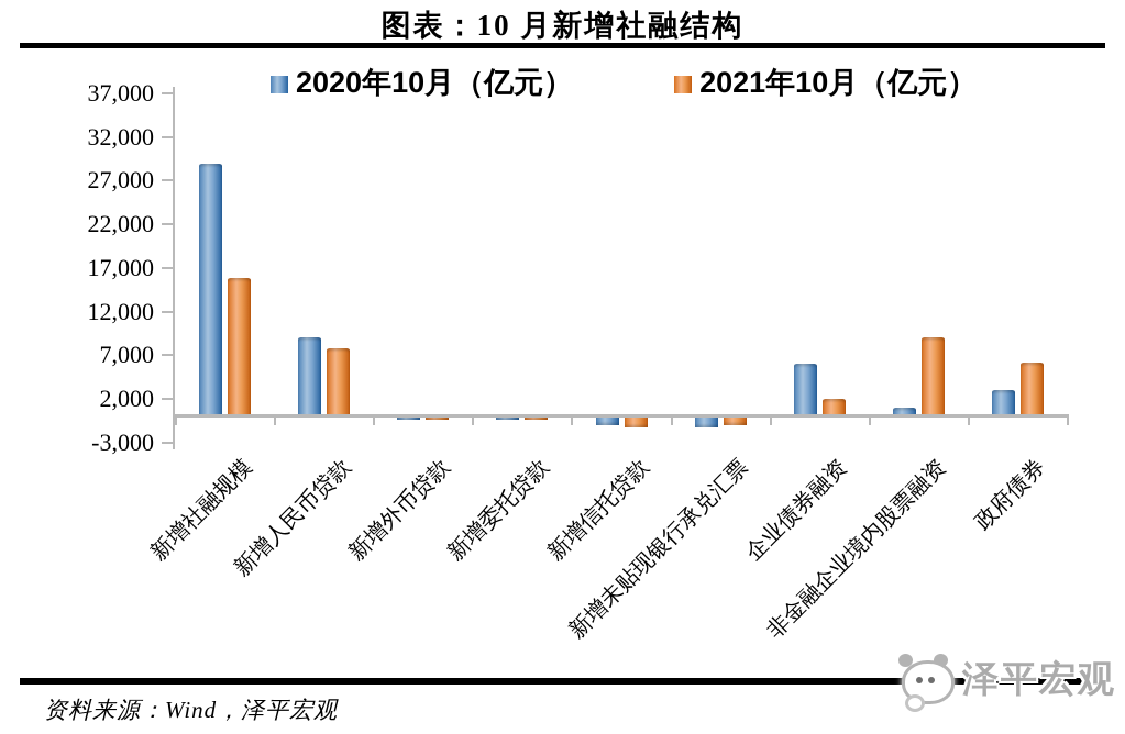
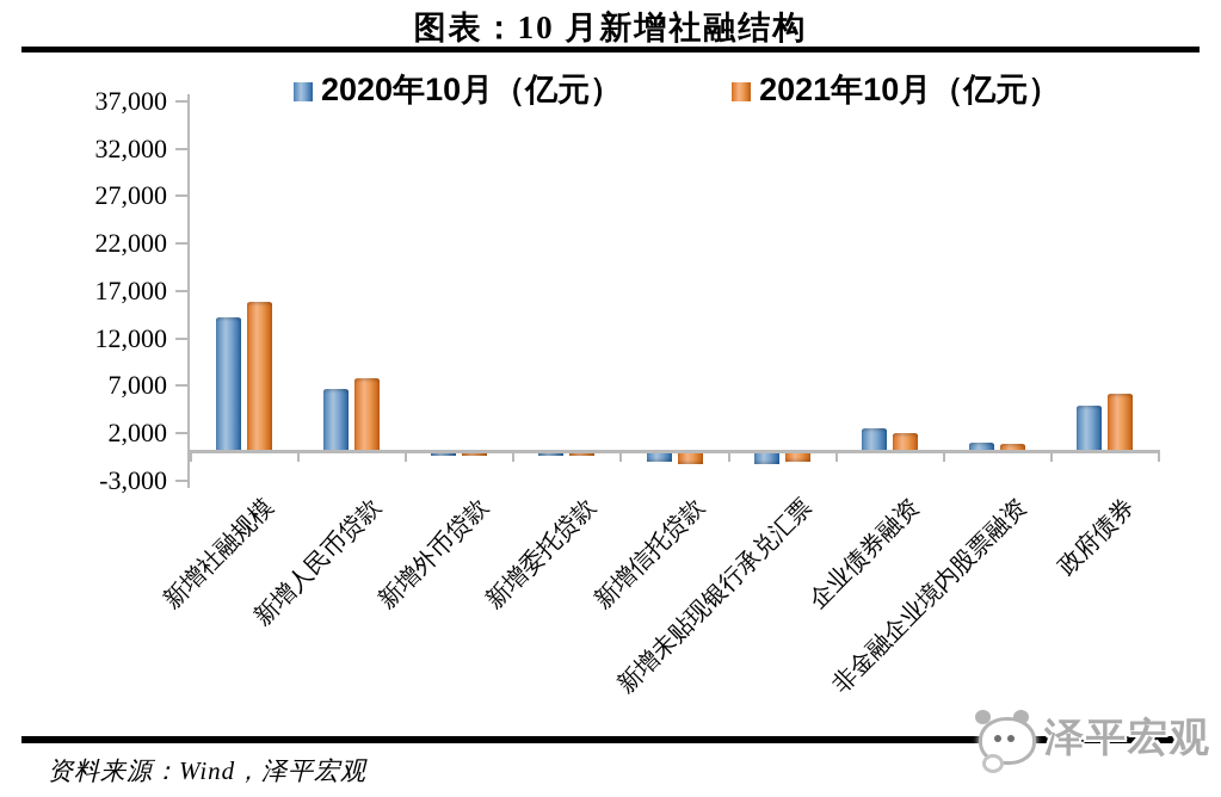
2020年10月（亿元）/新增社融规模: 29000 -> 14000
2020年10月（亿元）/新增人民币贷款: 9000 -> 7000
2020年10月（亿元）/企业债券融资: 6000 -> 3000
2021年10月（亿元）/非金融企业境内股票融资: 9000 -> 1000
2020年10月（亿元）/政府债券: 3000 -> 5000
